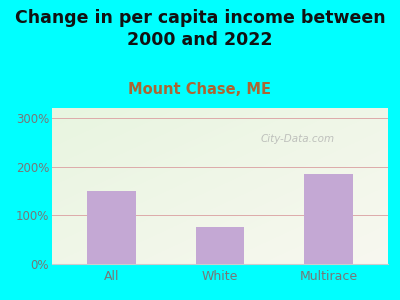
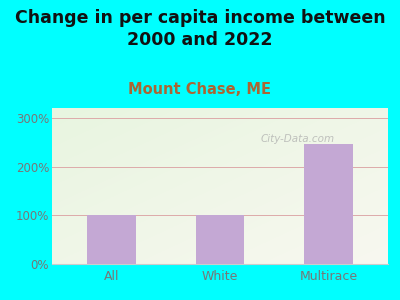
All: 150% -> 100%
White: 75% -> 100%
Multirace: 185% -> 247%
